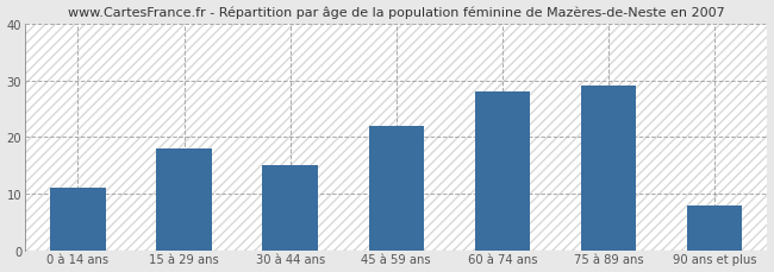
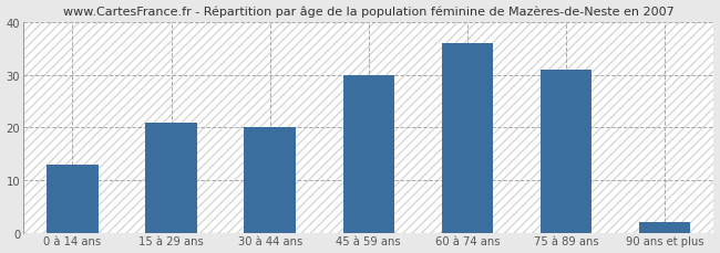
0 à 14 ans: 11 -> 13
15 à 29 ans: 18 -> 21
30 à 44 ans: 15 -> 20
45 à 59 ans: 22 -> 30
60 à 74 ans: 28 -> 36
75 à 89 ans: 29 -> 31
90 ans et plus: 8 -> 2
